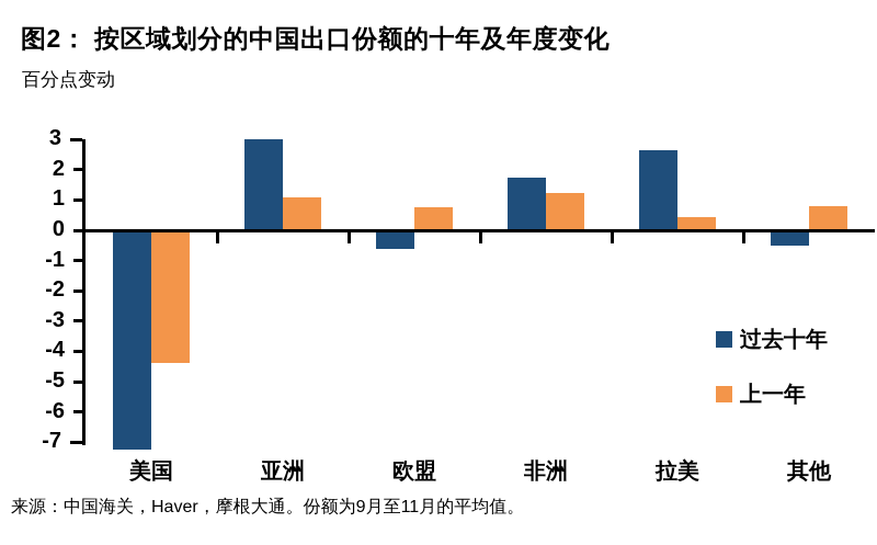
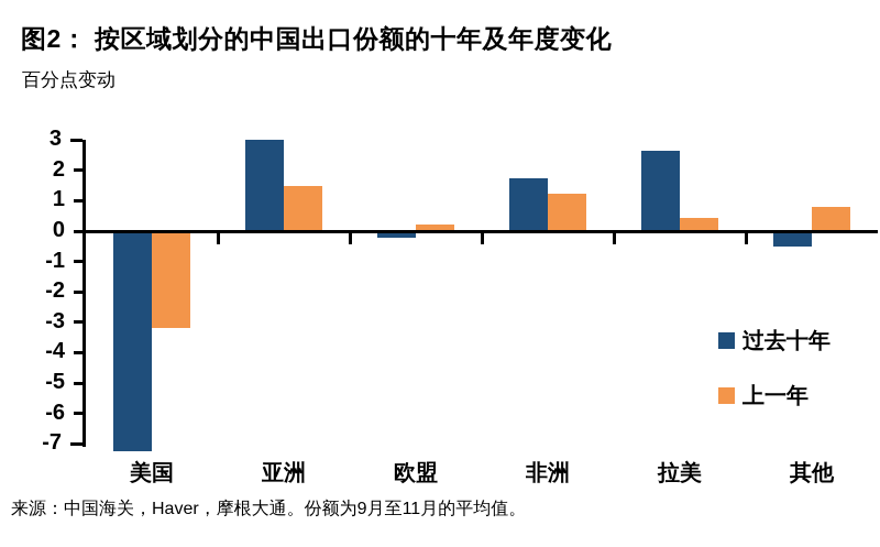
上一年/美国: -4.4 -> -3.2
上一年/亚洲: 1.1 -> 1.5
过去十年/欧盟: -0.6 -> -0.2
上一年/欧盟: 0.8 -> 0.2
